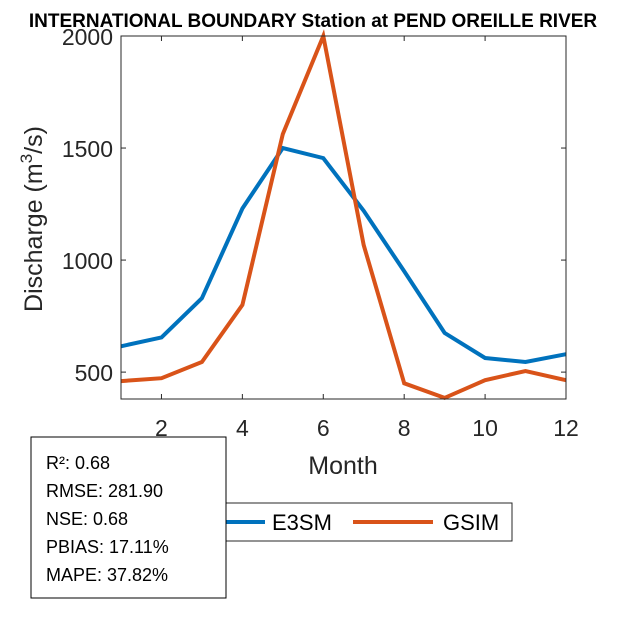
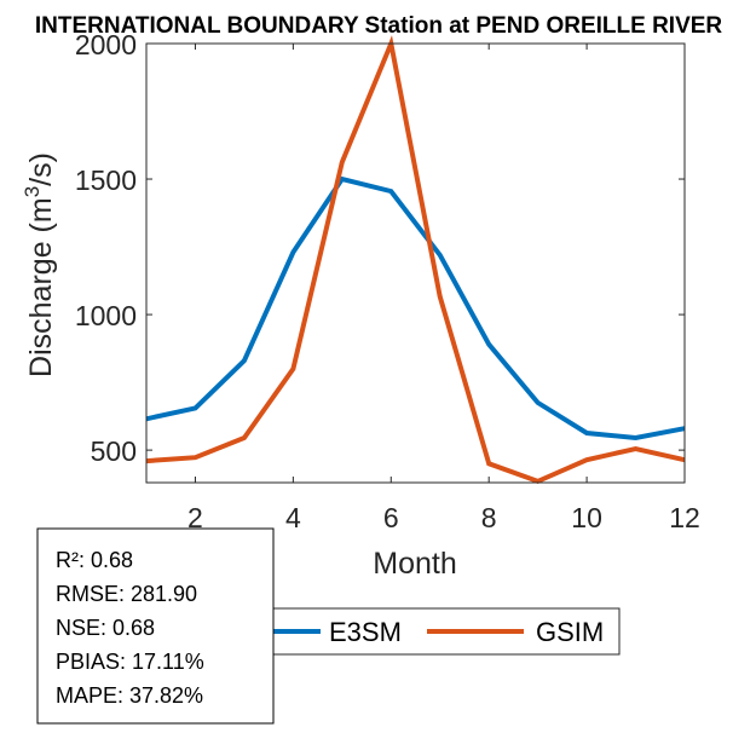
E3SM/8: 950 -> 890
